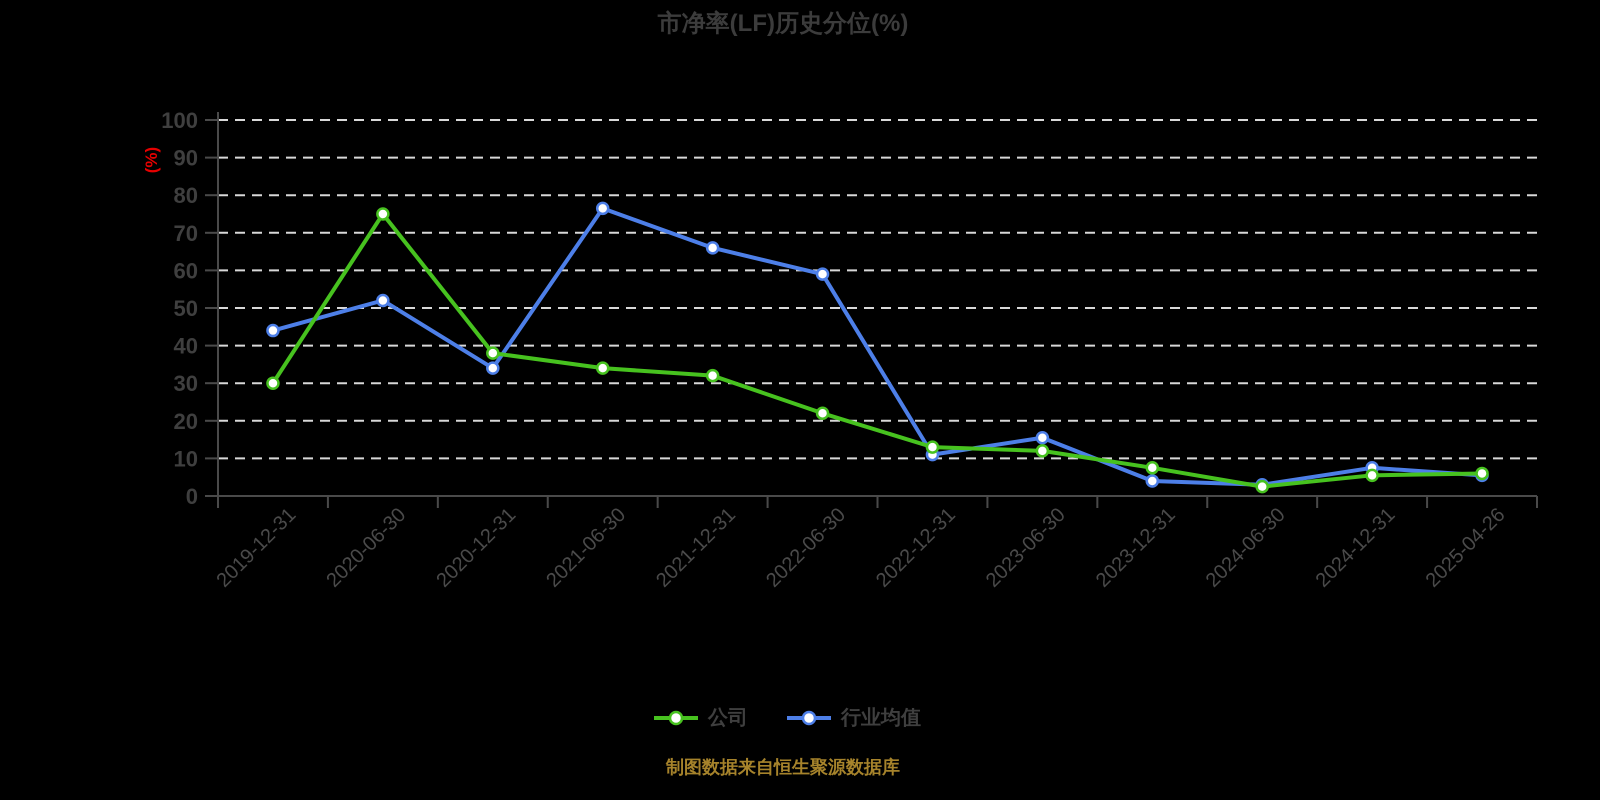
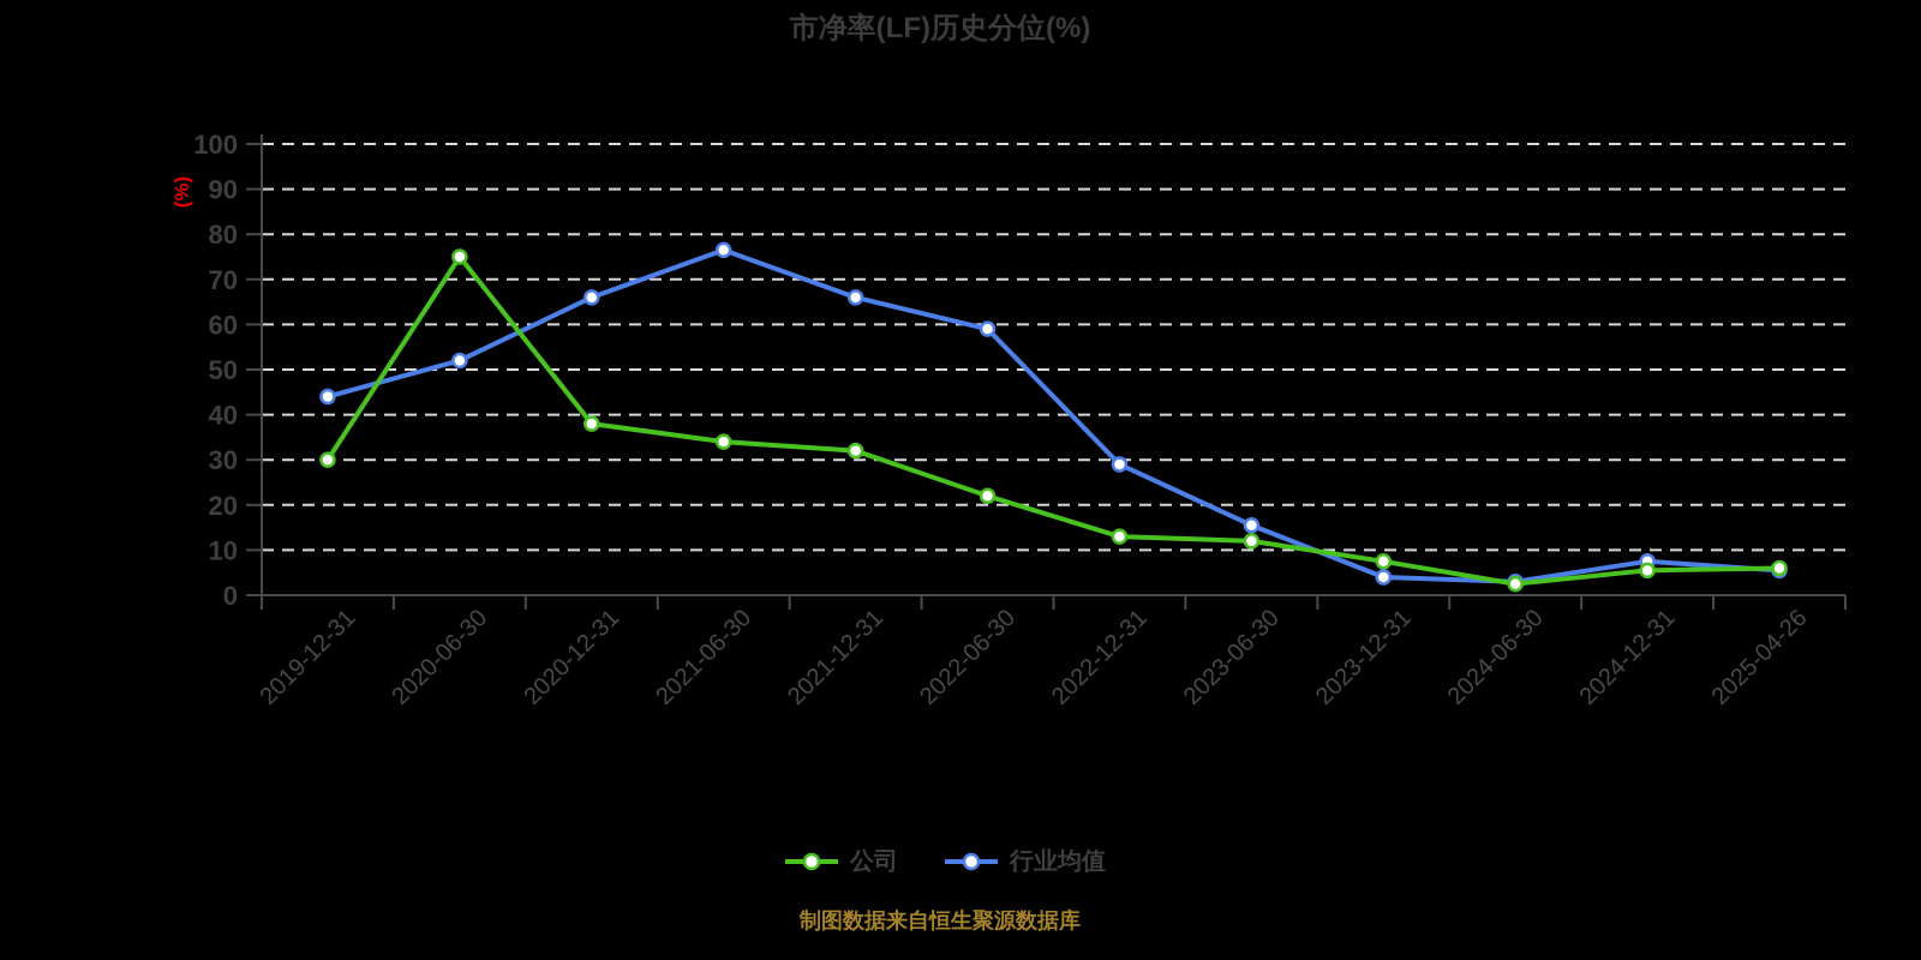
行业均值/2020-12-31: 34 -> 66
行业均值/2022-12-31: 11 -> 29
